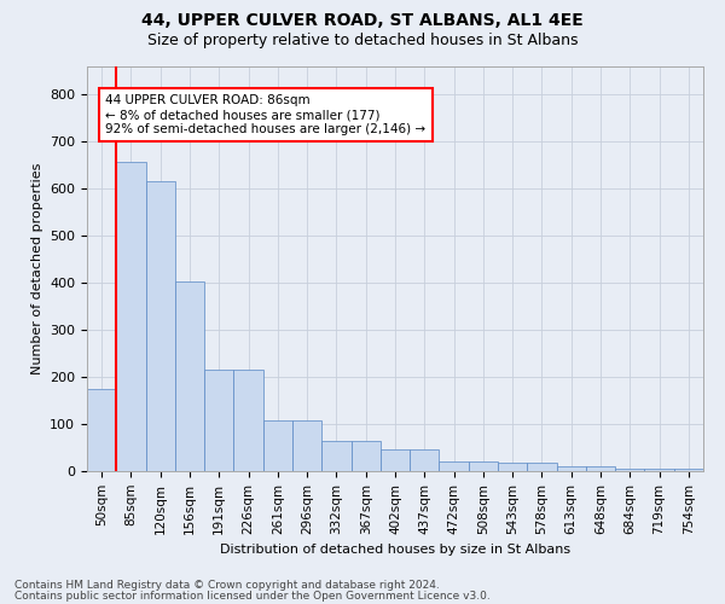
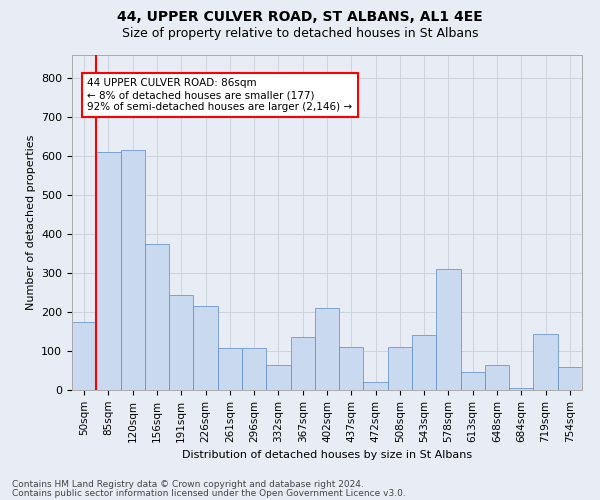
85sqm: 658 -> 610
156sqm: 402 -> 375
191sqm: 215 -> 245
367sqm: 65 -> 135
402sqm: 47 -> 210
437sqm: 47 -> 110
508sqm: 20 -> 110
543sqm: 17 -> 140
578sqm: 17 -> 310
613sqm: 10 -> 45
648sqm: 10 -> 65
719sqm: 5 -> 145
754sqm: 6 -> 60
